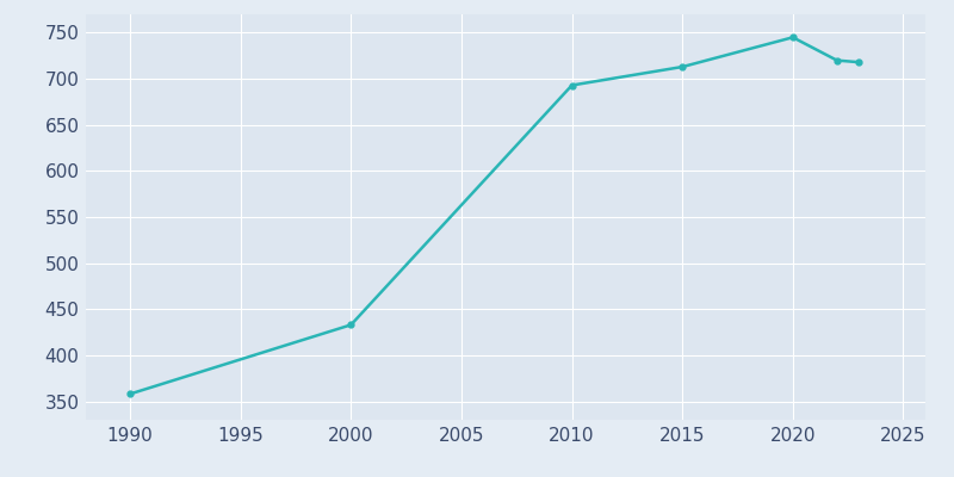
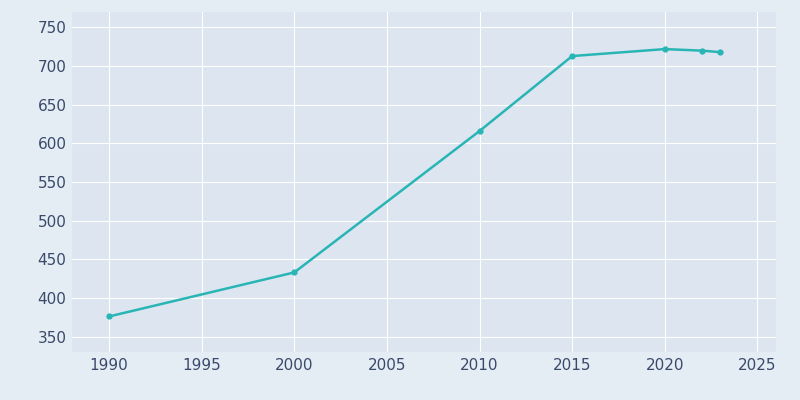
1990: 358 -> 376
2010: 693 -> 616
2020: 745 -> 722
